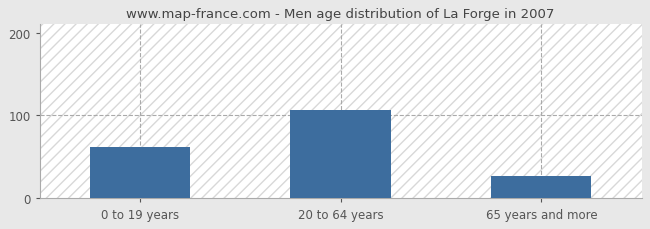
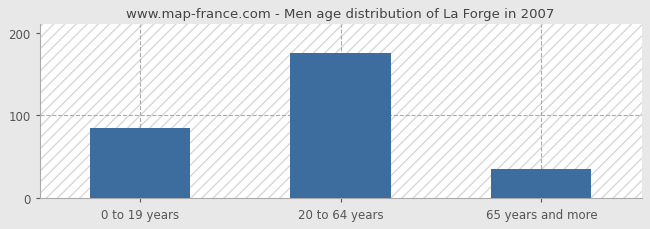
0 to 19 years: 62 -> 85
20 to 64 years: 106 -> 175
65 years and more: 26 -> 35
